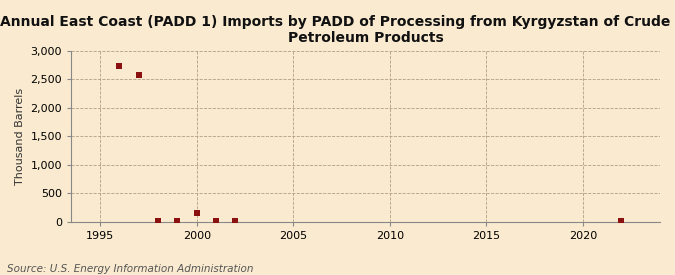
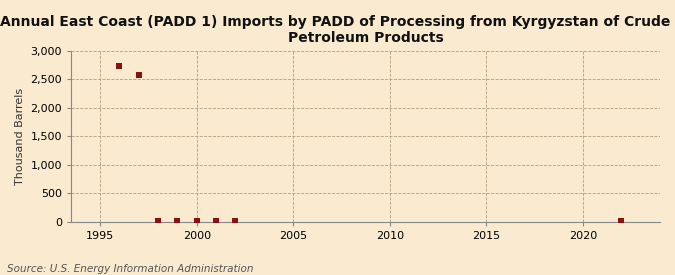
2000: 160 -> 0
